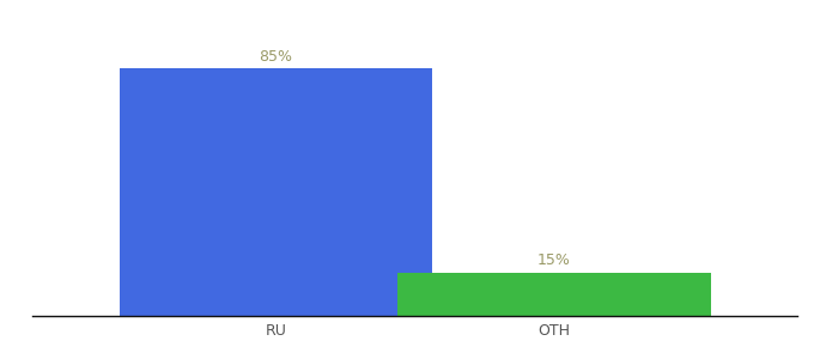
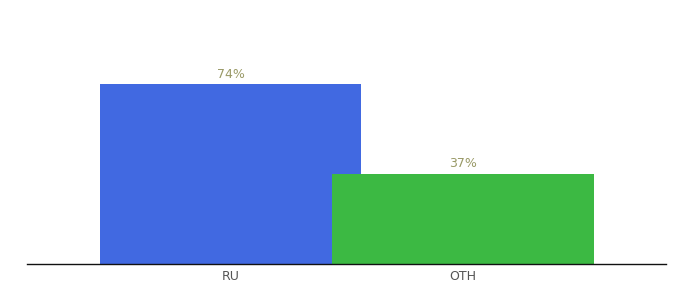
RU: 85% -> 74%
OTH: 15% -> 37%
